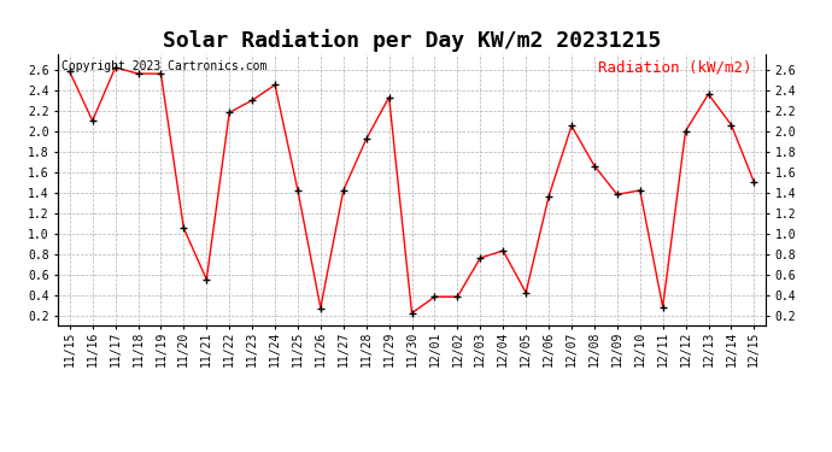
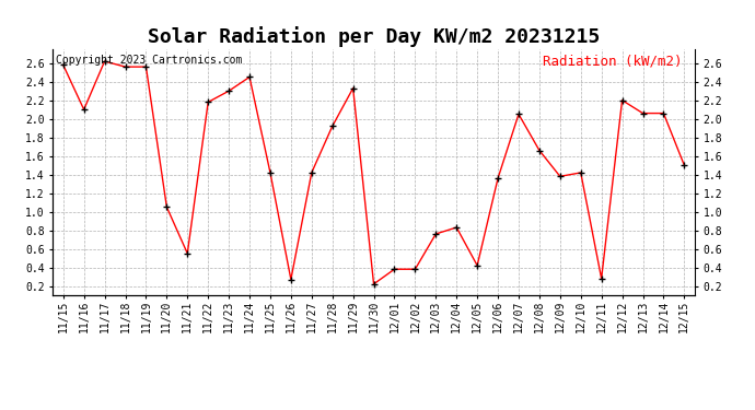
12/12: 2.00 -> 2.20
12/13: 2.36 -> 2.06
